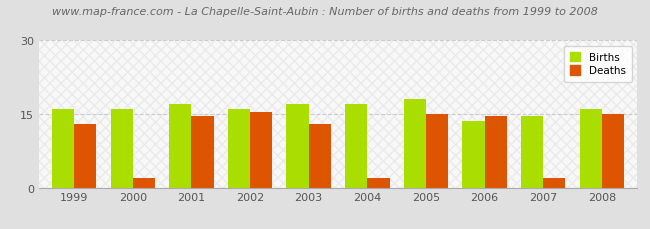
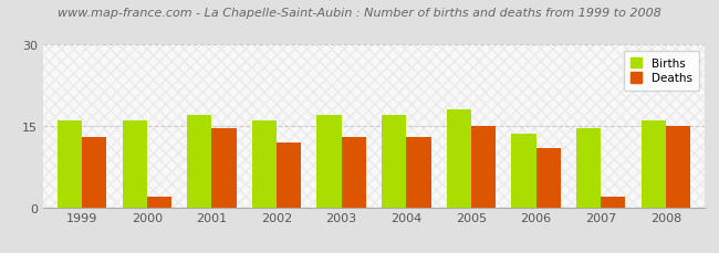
Deaths/2002: 15.5 -> 12.0
Deaths/2004: 2.0 -> 13.0
Deaths/2006: 14.5 -> 11.0
